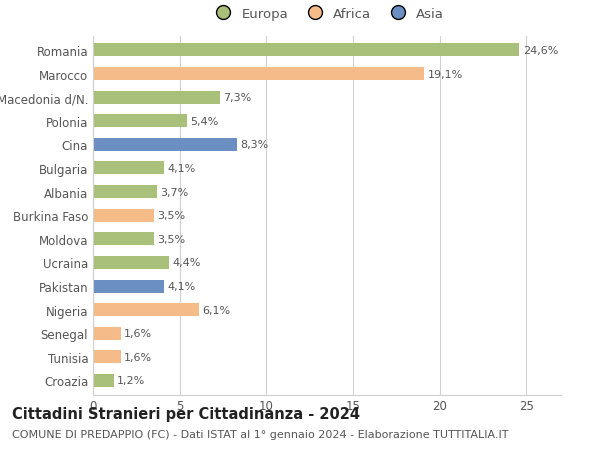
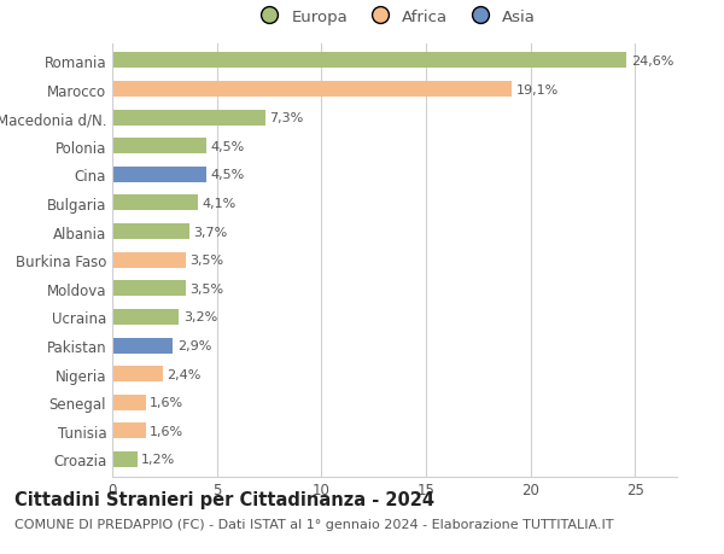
Polonia: 5,4% -> 4,5%
Cina: 8,3% -> 4,5%
Ucraina: 4,4% -> 3,2%
Pakistan: 4,1% -> 2,9%
Nigeria: 6,1% -> 2,4%
